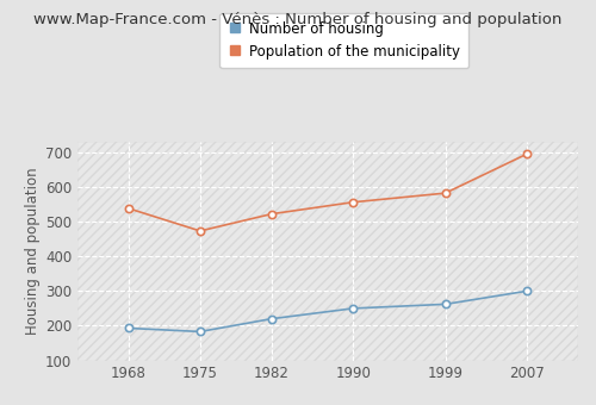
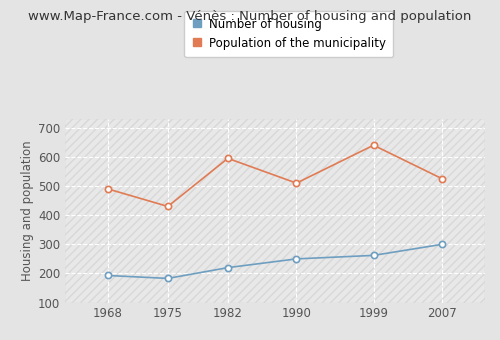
Population of the municipality/1968: 538 -> 490
Population of the municipality/1975: 473 -> 430
Population of the municipality/1982: 522 -> 595
Population of the municipality/1990: 556 -> 510
Population of the municipality/1999: 582 -> 640
Population of the municipality/2007: 695 -> 525
